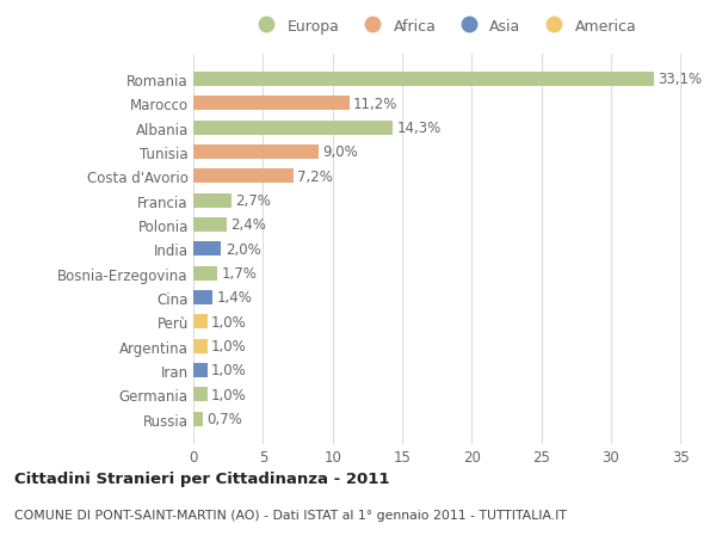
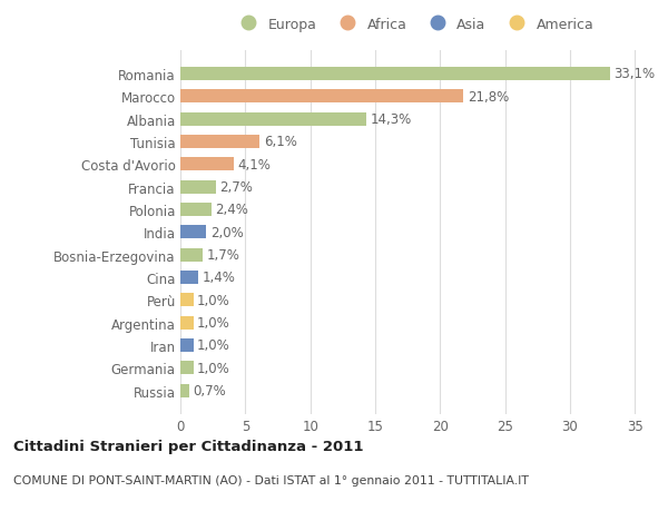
Marocco: 11,2% -> 21,8%
Tunisia: 9,0% -> 6,1%
Costa d'Avorio: 7,2% -> 4,1%
